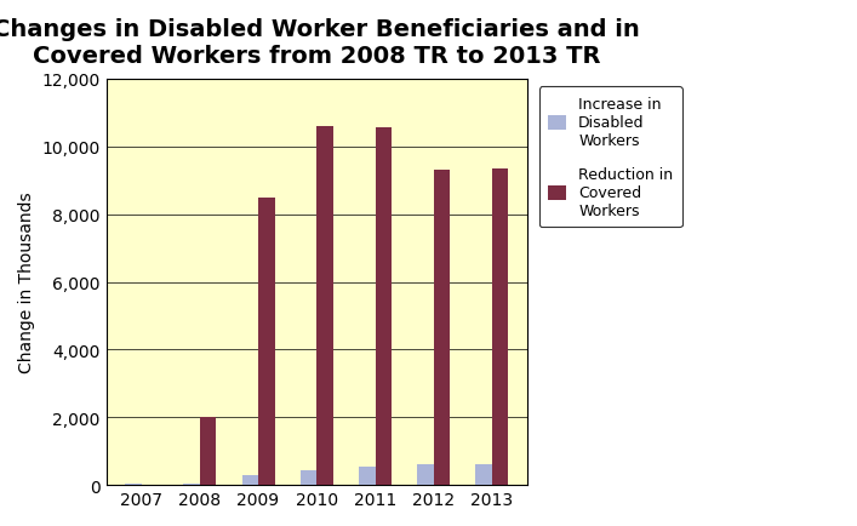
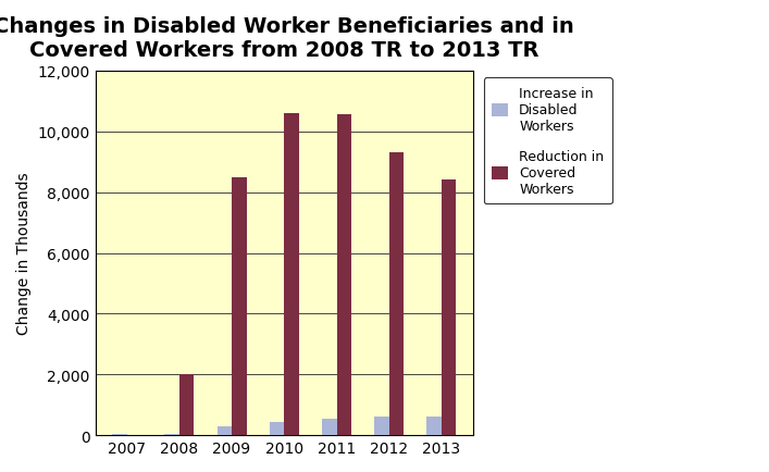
Reduction in Covered Workers/2013: 9,350 -> 8,400
